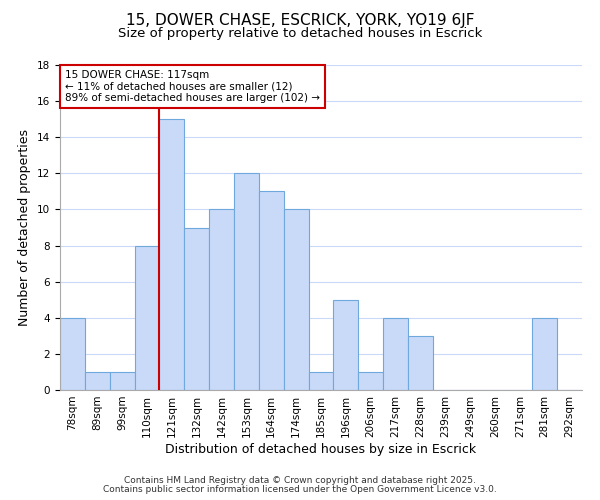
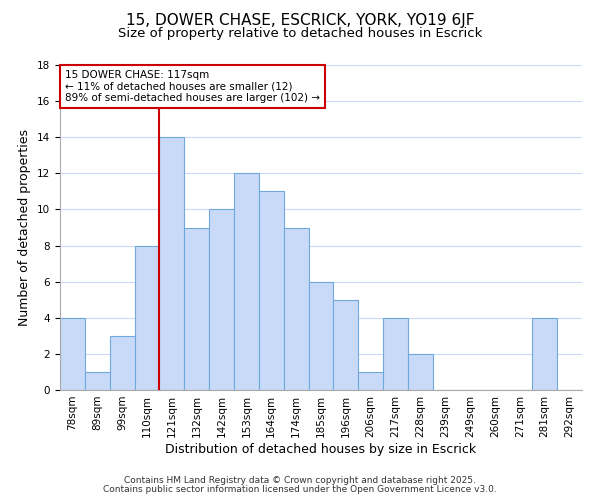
99sqm: 1 -> 3
121sqm: 15 -> 14
174sqm: 10 -> 9
185sqm: 1 -> 6
228sqm: 3 -> 2
